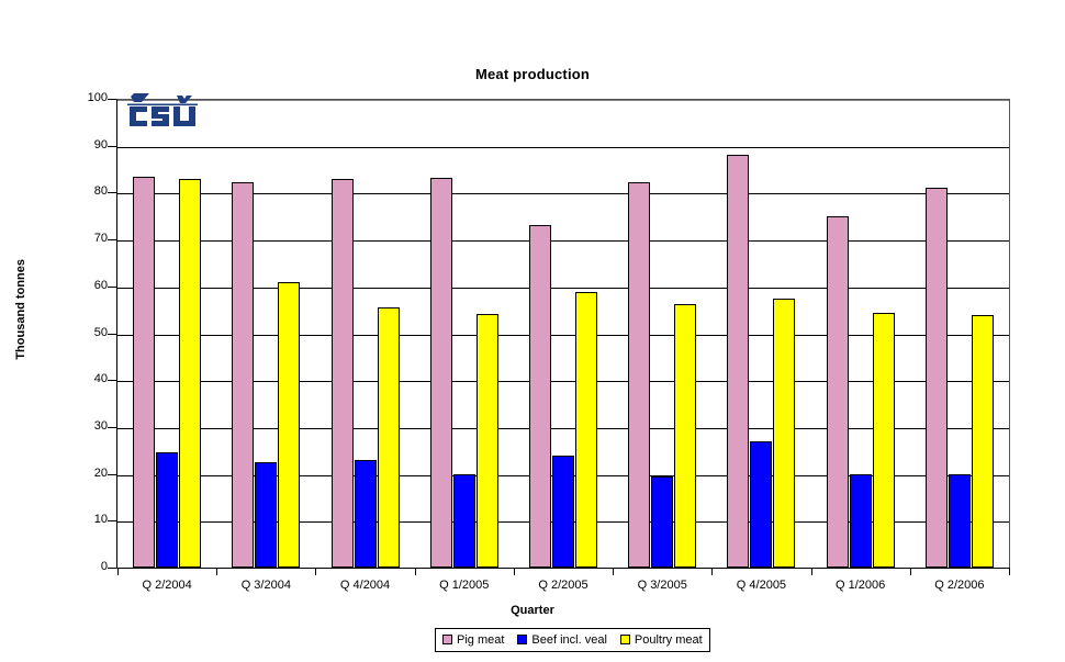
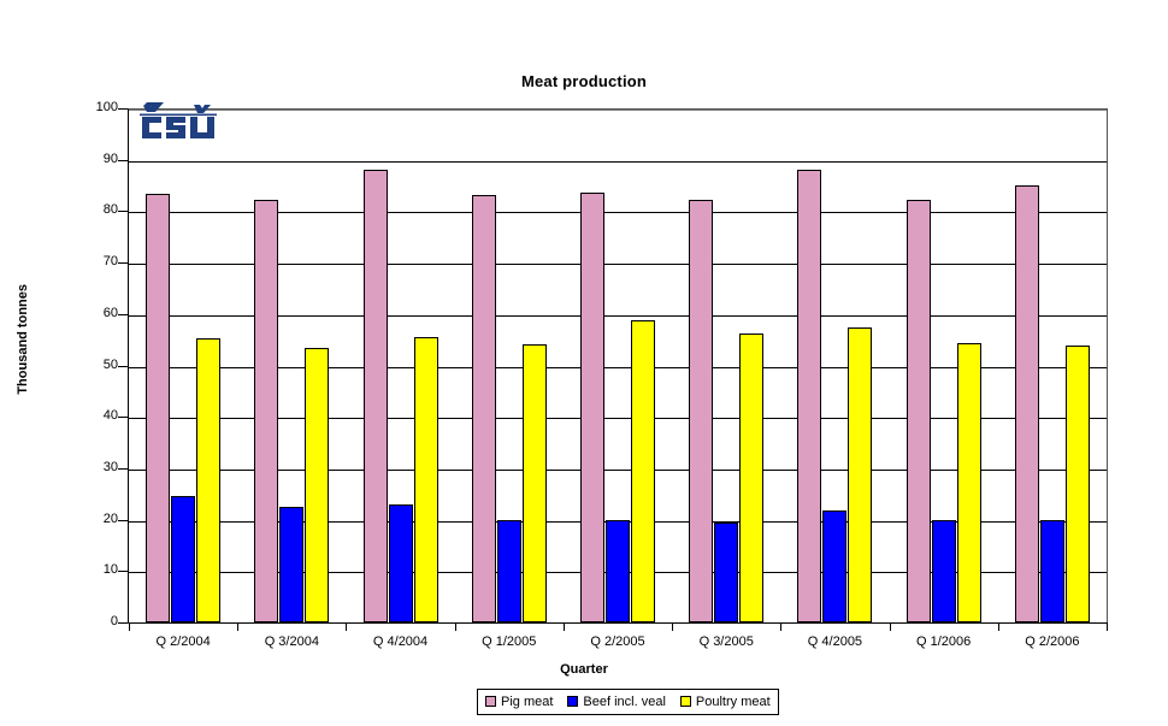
Poultry meat/Q 2/2004: 83 -> 55
Poultry meat/Q 3/2004: 61 -> 54
Pig meat/Q 4/2004: 83 -> 88
Pig meat/Q 2/2005: 73 -> 84
Beef incl. veal/Q 2/2005: 24 -> 20
Beef incl. veal/Q 4/2005: 27 -> 22
Pig meat/Q 1/2006: 75 -> 82
Pig meat/Q 2/2006: 81 -> 85
